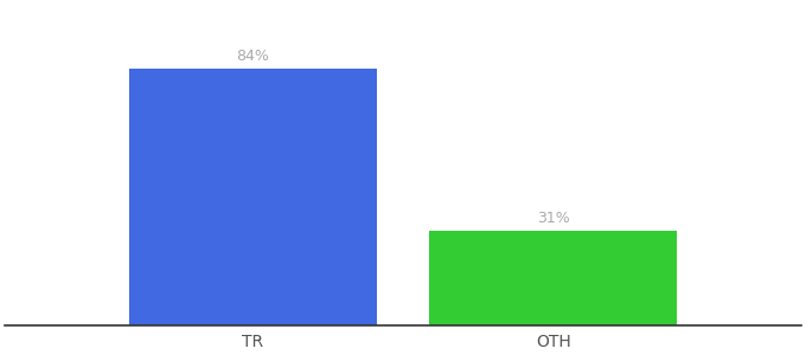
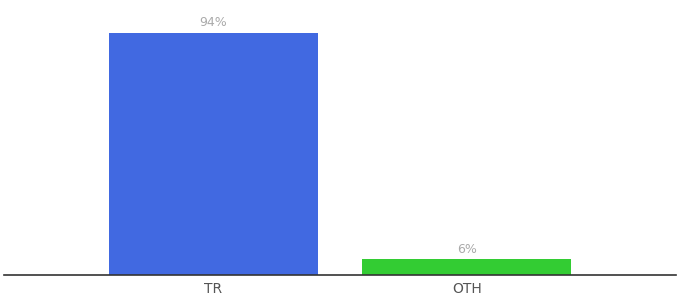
TR: 84% -> 94%
OTH: 31% -> 6%
